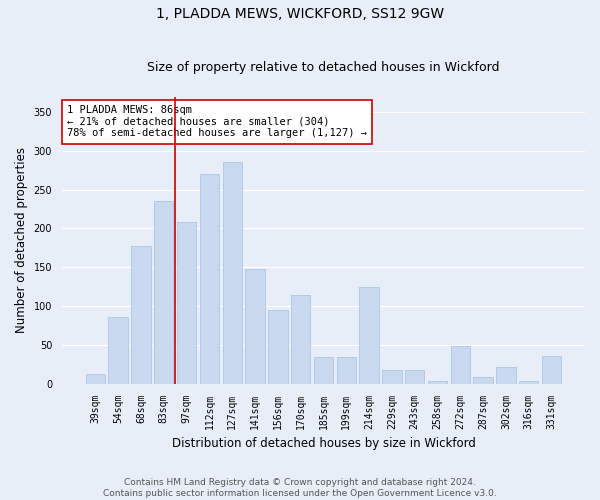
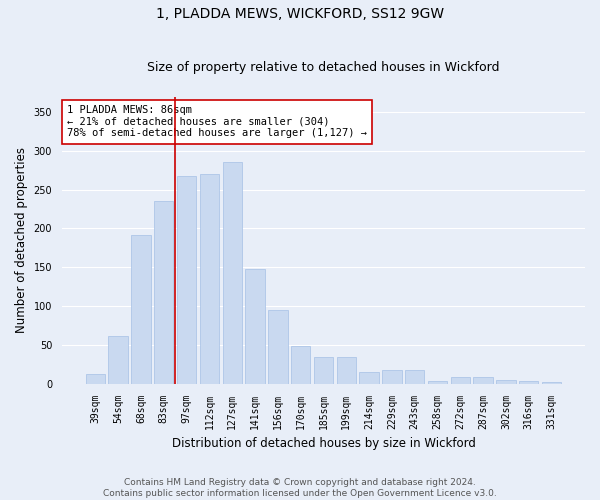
54sqm: 86 -> 62
68sqm: 178 -> 192
97sqm: 208 -> 268
170sqm: 114 -> 48
214sqm: 124 -> 15
272sqm: 48 -> 9
302sqm: 22 -> 5
331sqm: 36 -> 2
